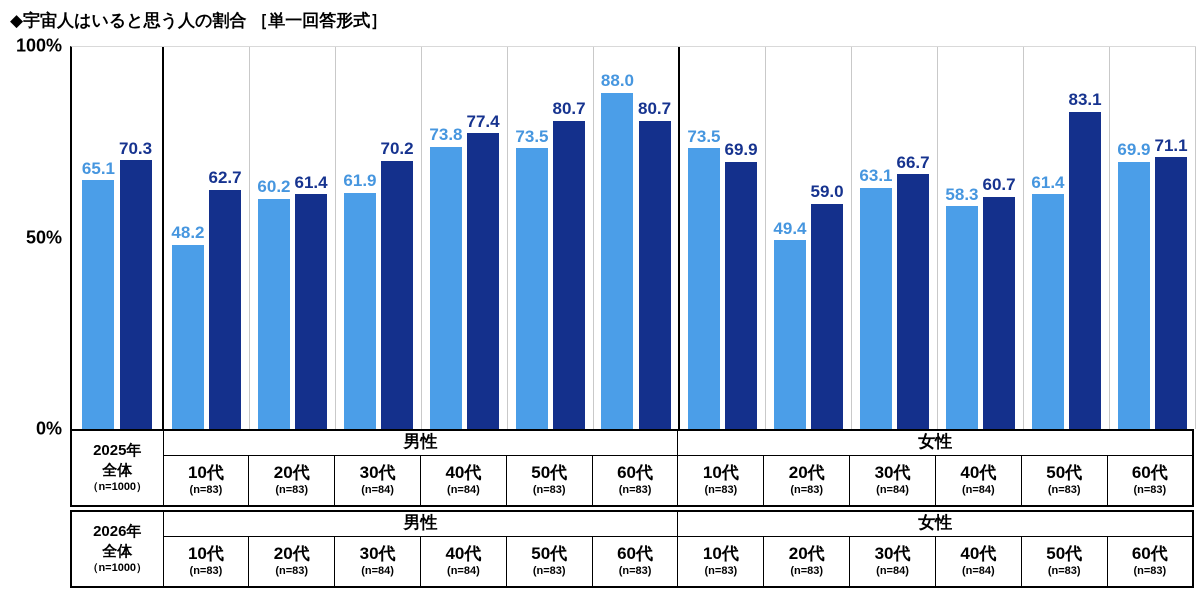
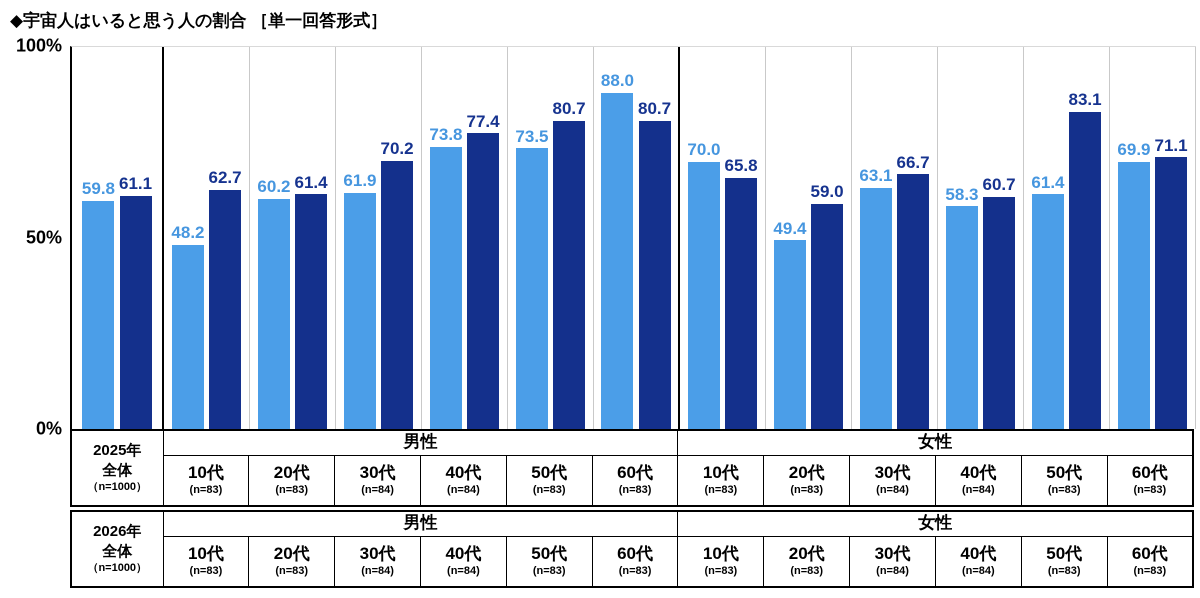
2025年/全体: 65.1 -> 59.8
2026年/全体: 70.3 -> 61.1
2025年/女性 10代: 73.5 -> 70.0
2026年/女性 10代: 69.9 -> 65.8
